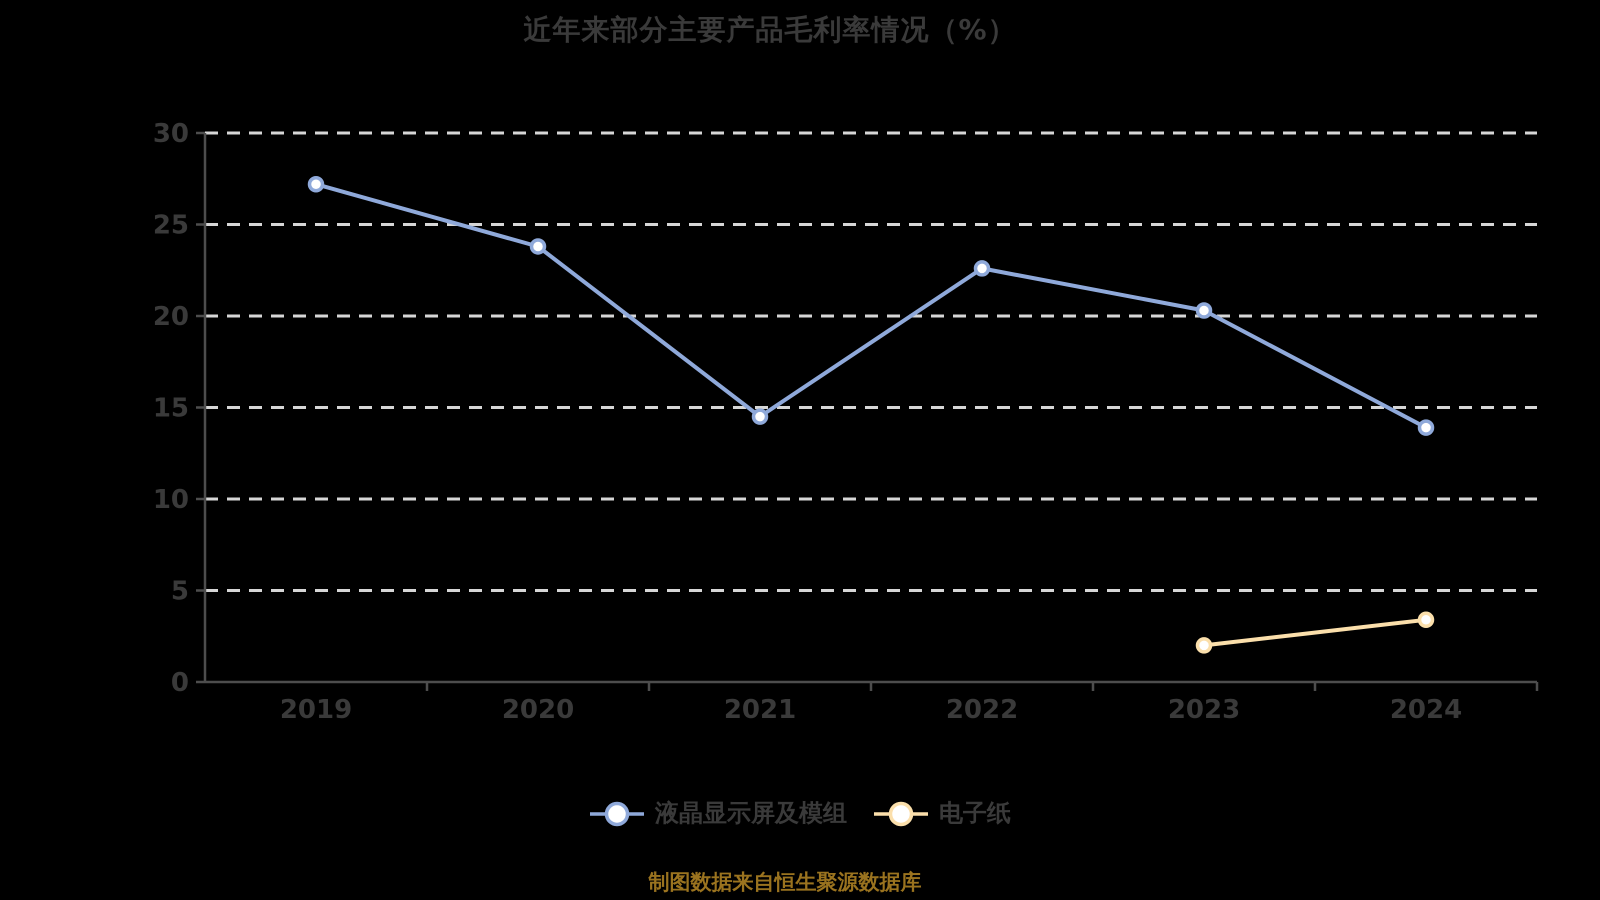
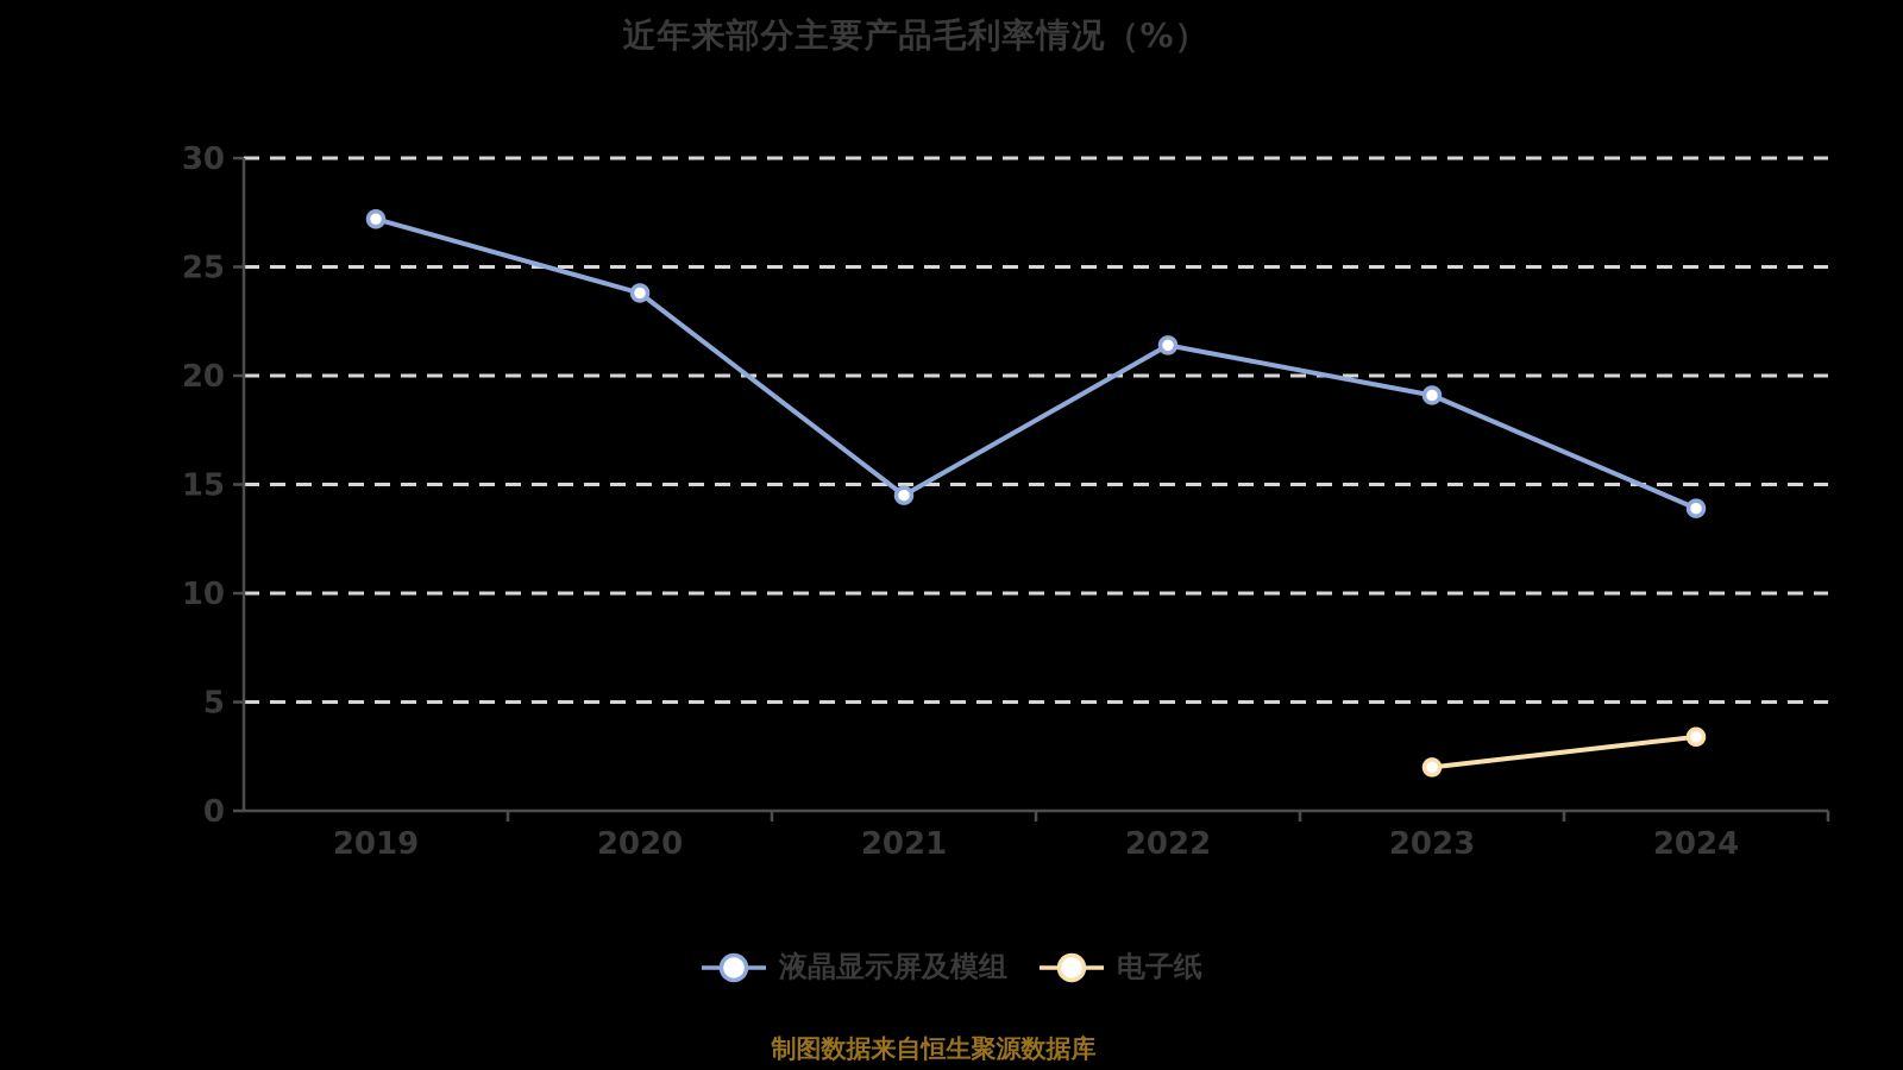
液晶显示屏及模组/2022: 22.6 -> 21.4
液晶显示屏及模组/2023: 20.3 -> 19.1
